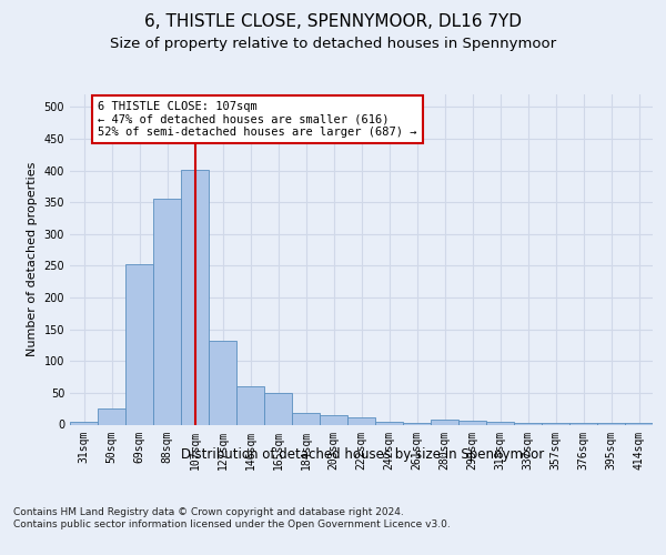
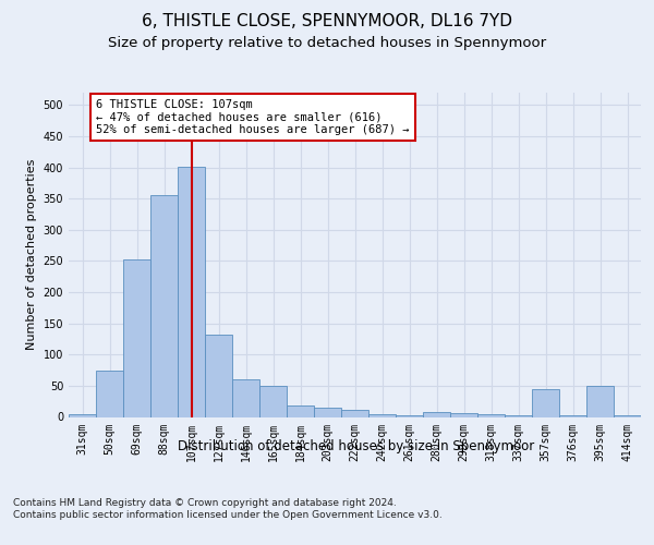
50sqm: 25 -> 74
357sqm: 2 -> 44
395sqm: 2 -> 50
